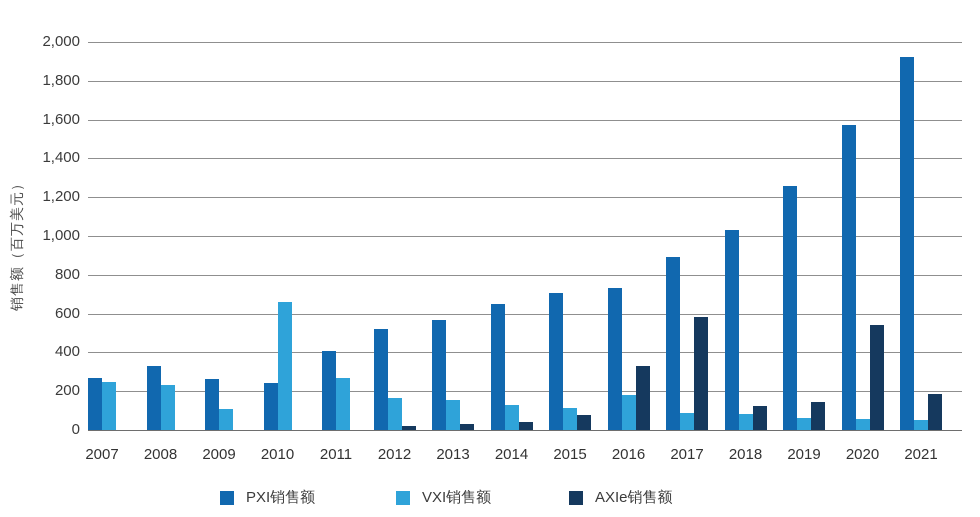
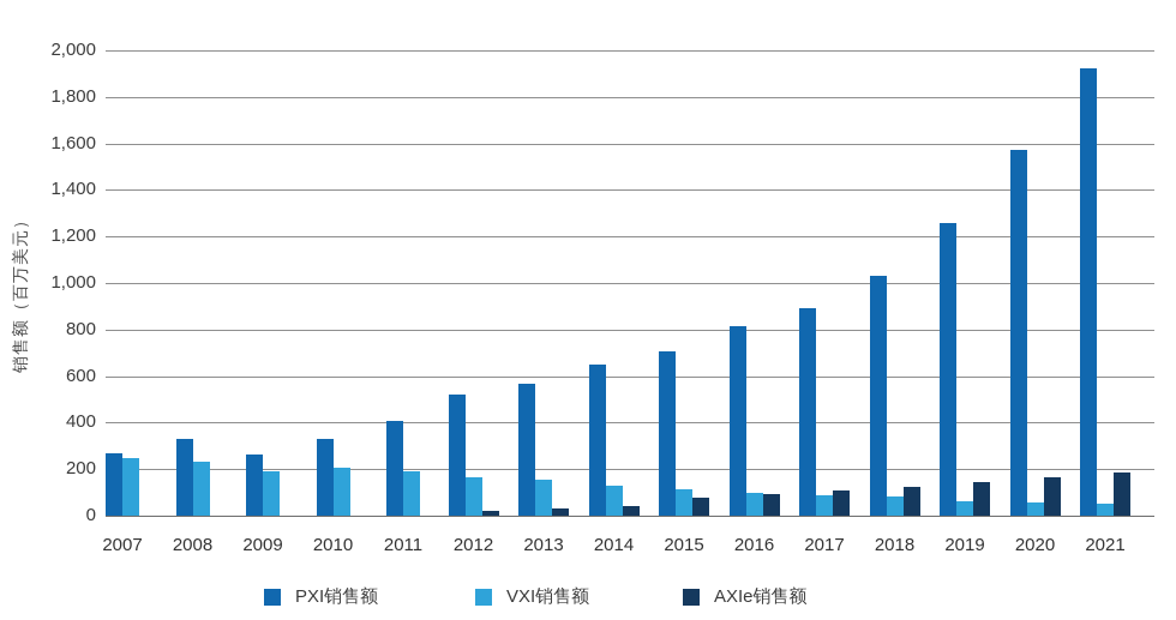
VXI销售额/2009: 110 -> 190
PXI销售额/2010: 240 -> 330
VXI销售额/2010: 660 -> 210
VXI销售额/2011: 270 -> 190
PXI销售额/2016: 730 -> 820
VXI销售额/2016: 180 -> 100
AXIe销售额/2016: 330 -> 90
AXIe销售额/2017: 580 -> 110
AXIe销售额/2020: 540 -> 160
